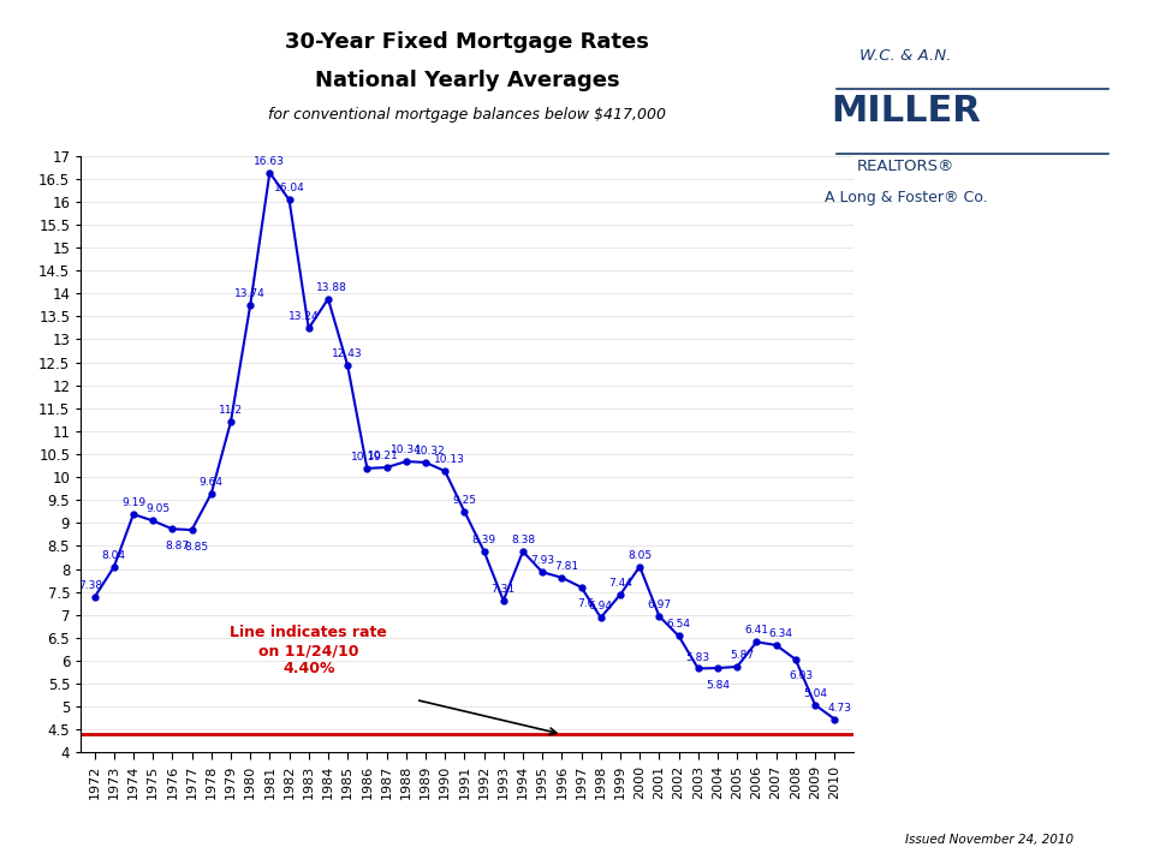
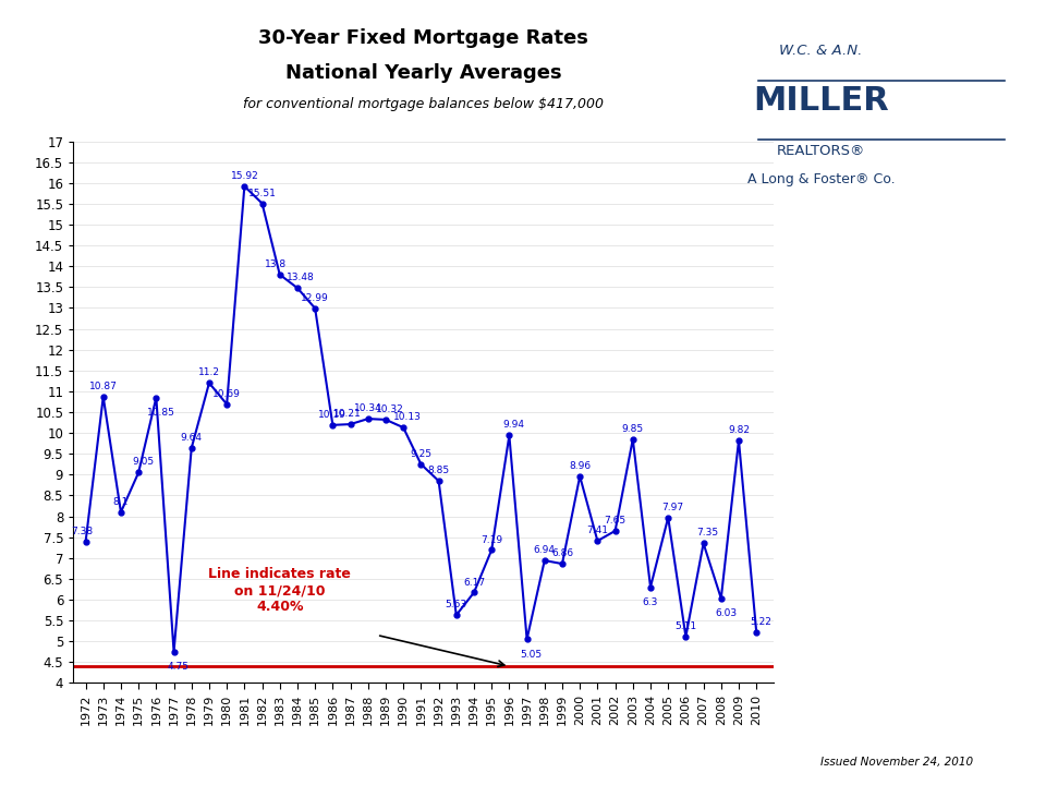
1973: 8.04 -> 10.87
1974: 9.19 -> 8.1
1976: 8.87 -> 10.85
1977: 8.85 -> 4.75
1980: 13.74 -> 10.69
1981: 16.63 -> 15.92
1982: 16.04 -> 15.51
1983: 13.24 -> 13.8
1984: 13.88 -> 13.48
1985: 12.43 -> 12.99
1992: 8.39 -> 8.85
1993: 7.31 -> 5.63
1994: 8.38 -> 6.17
1995: 7.93 -> 7.19
1996: 7.81 -> 9.94
1997: 7.60 -> 5.05
1999: 7.44 -> 6.86
2000: 8.05 -> 8.96
2001: 6.97 -> 7.41
2002: 6.54 -> 7.65
2003: 5.83 -> 9.85
2004: 5.84 -> 6.3
2005: 5.87 -> 7.97
2006: 6.41 -> 5.11
2007: 6.34 -> 7.35
2009: 5.04 -> 9.82
2010: 4.73 -> 5.22
